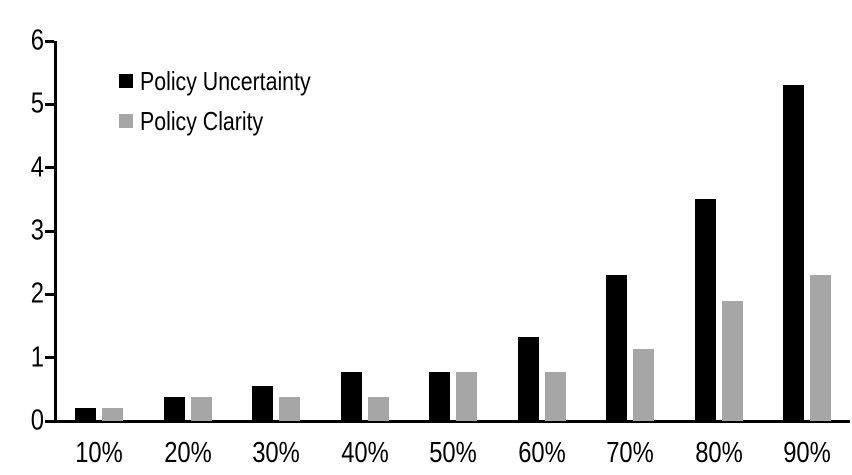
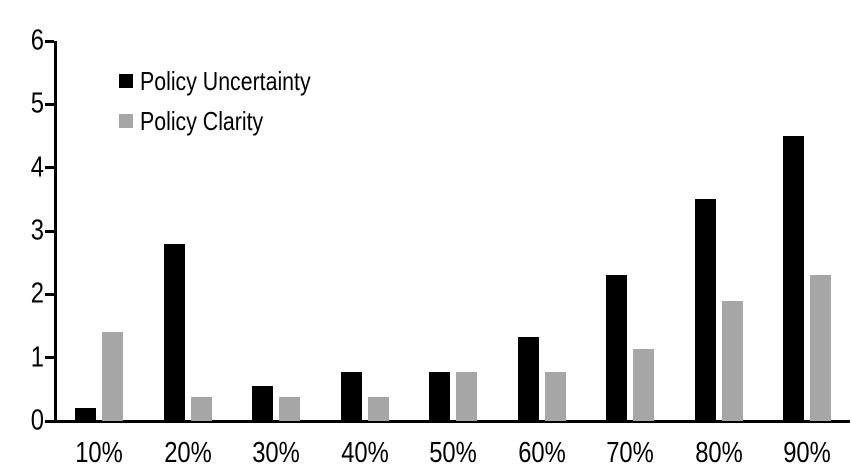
Policy Clarity/10%: 0.2 -> 1.4
Policy Uncertainty/20%: 0.4 -> 2.8
Policy Uncertainty/90%: 5.3 -> 4.5
